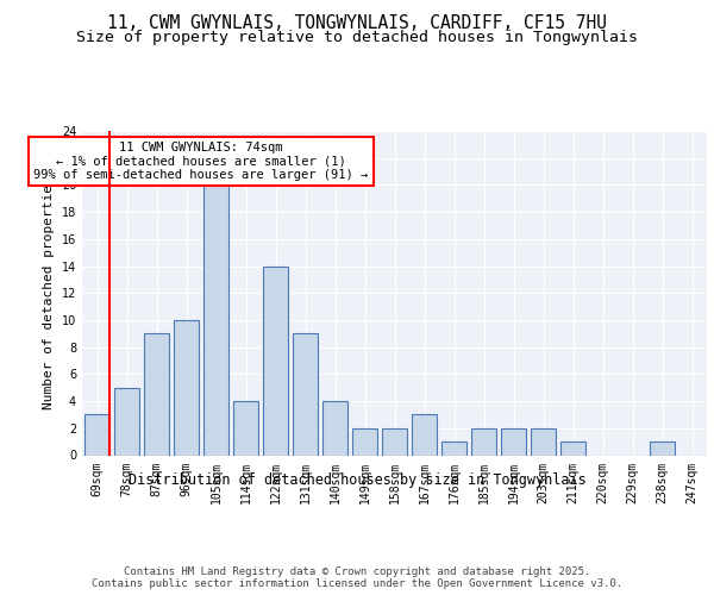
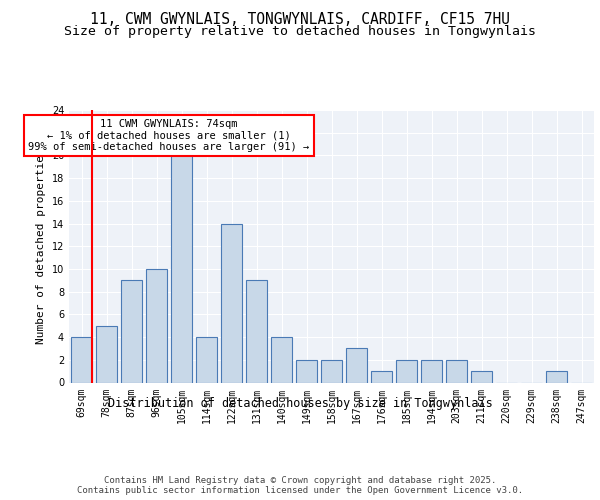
69sqm: 3 -> 4
